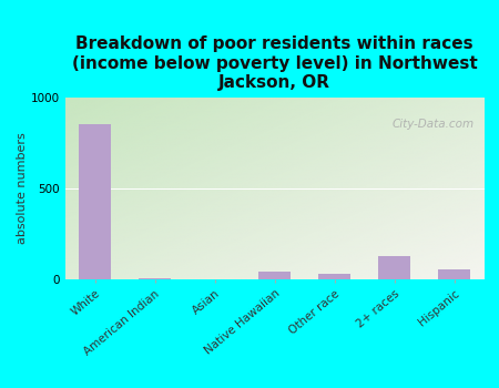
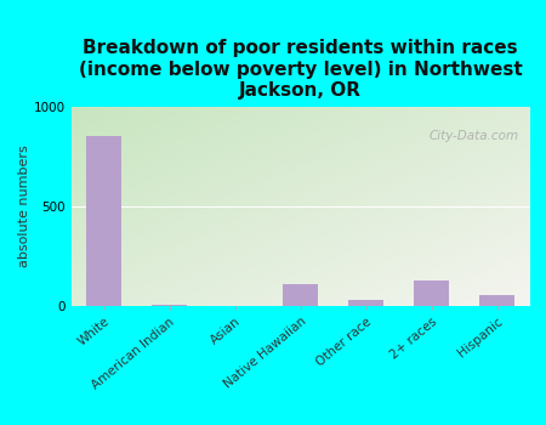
Native Hawaiian: 40 -> 110
